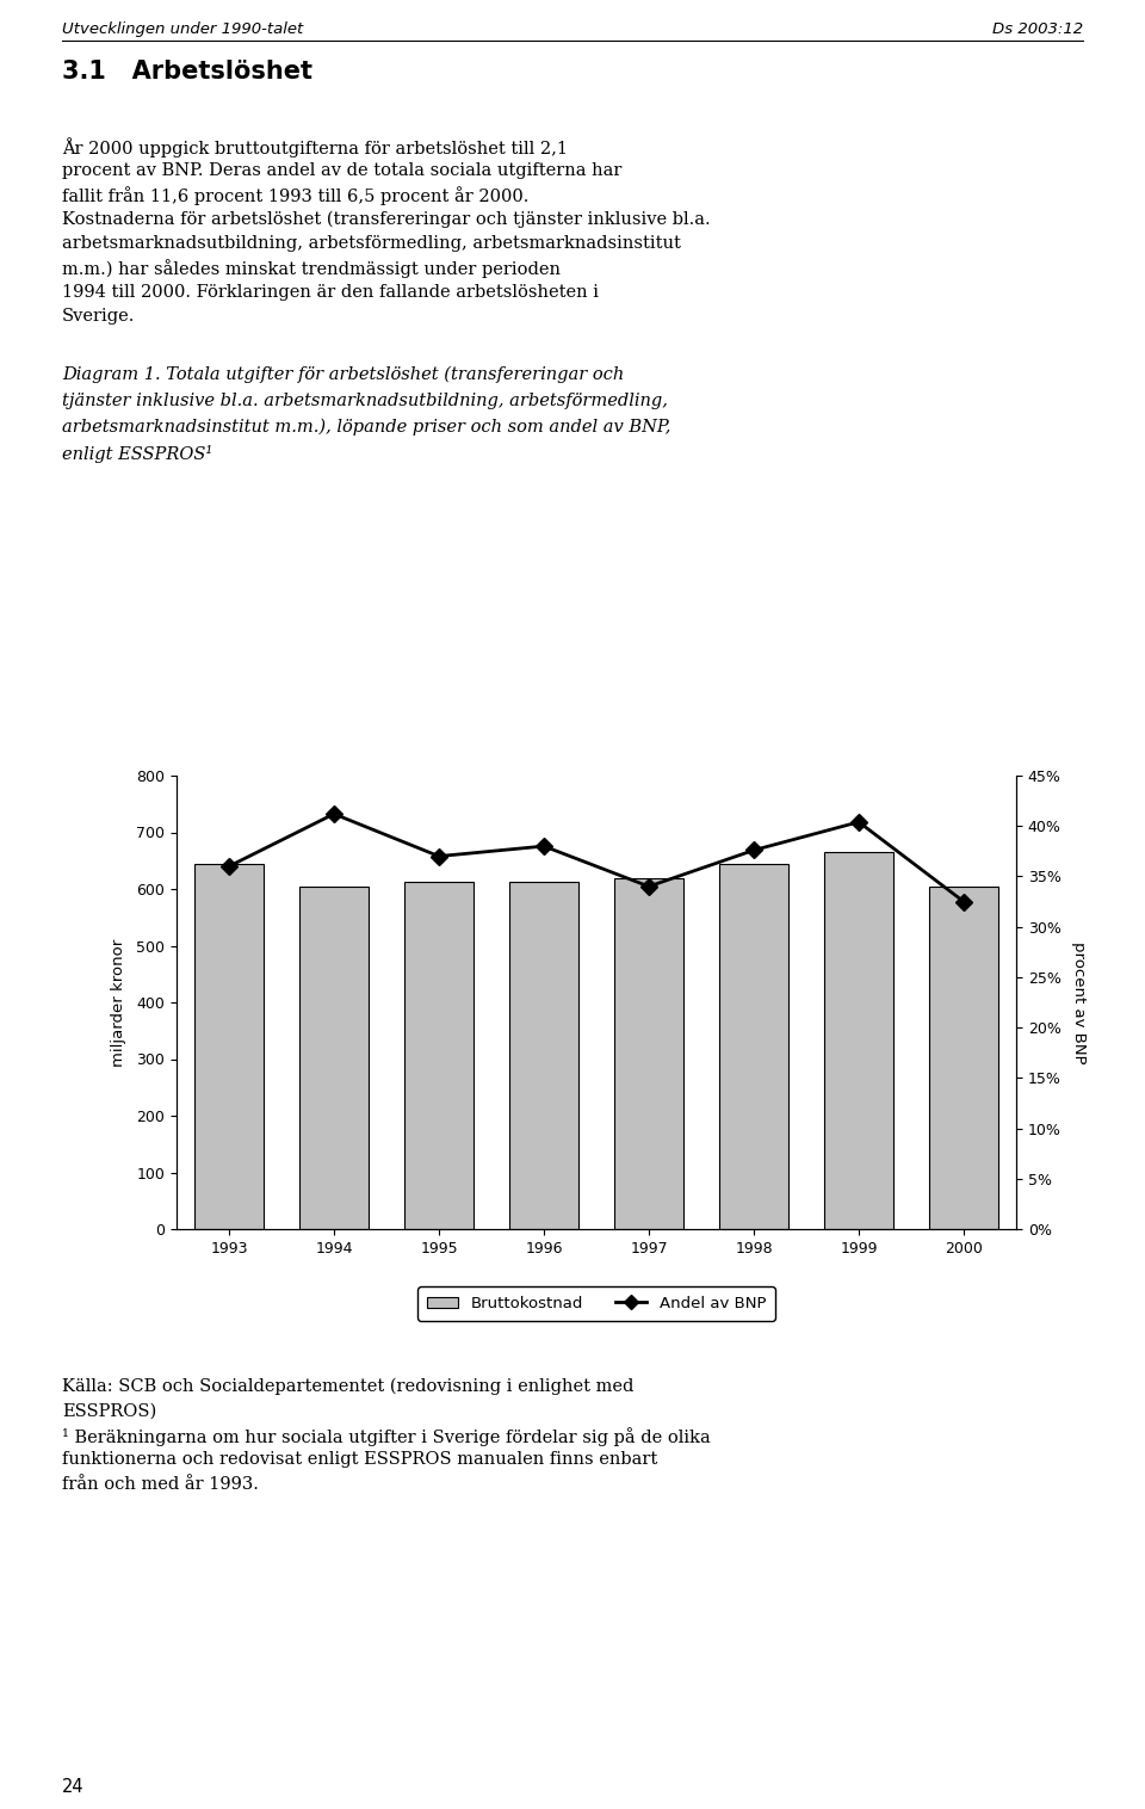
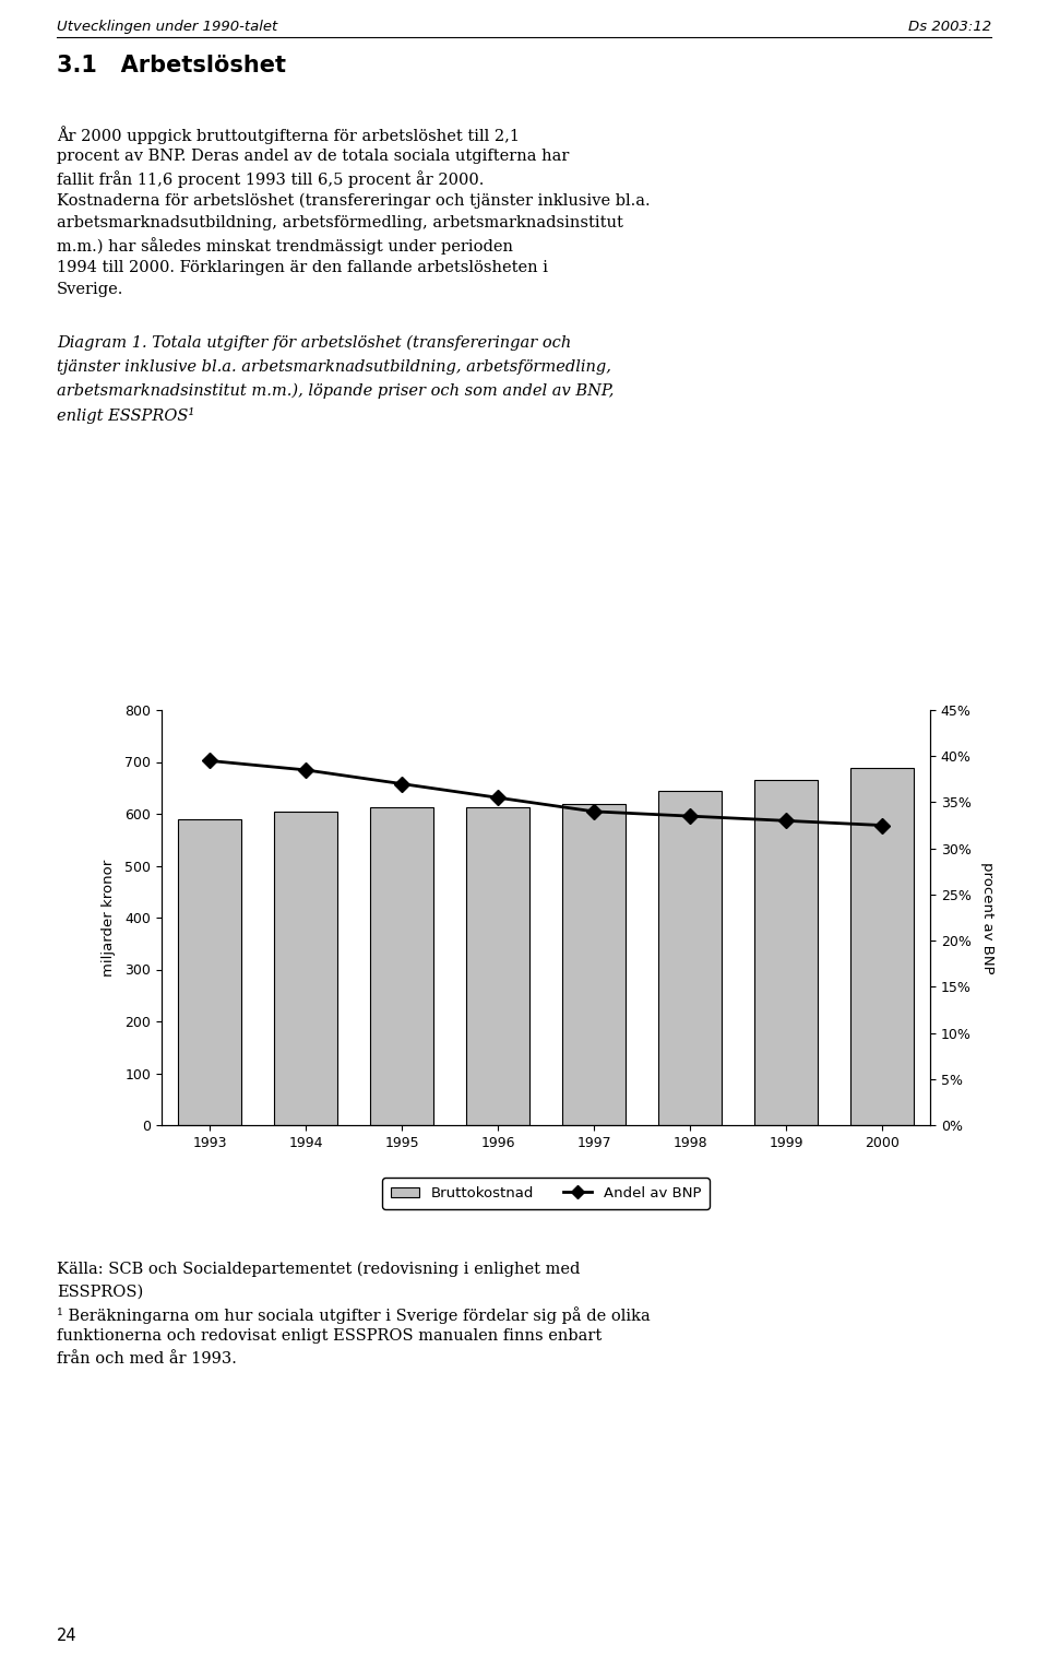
Bruttokostnad/1993: 645 -> 590
Andel av BNP/1993: 36.0% -> 39.5%
Andel av BNP/1994: 41.2% -> 38.5%
Andel av BNP/1996: 38.0% -> 35.5%
Andel av BNP/1998: 37.6% -> 33.5%
Andel av BNP/1999: 40.4% -> 33.0%
Bruttokostnad/2000: 605 -> 688
